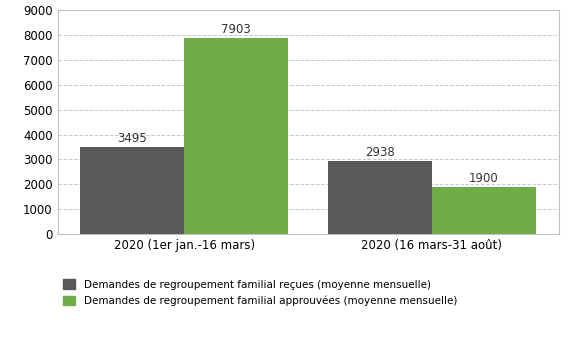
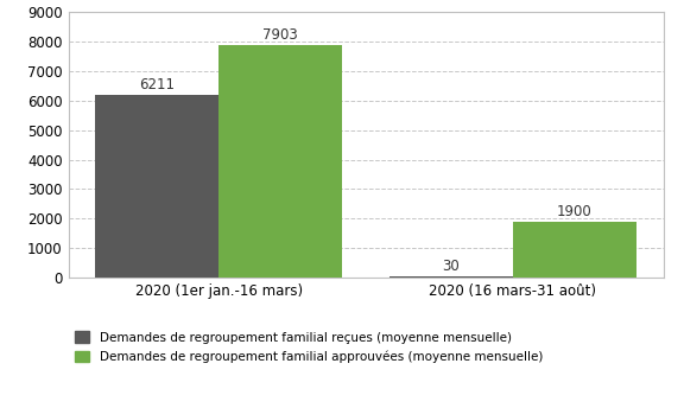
Demandes de regroupement familial reçues (moyenne mensuelle)/2020 (1er jan.-16 mars): 3495 -> 6211
Demandes de regroupement familial reçues (moyenne mensuelle)/2020 (16 mars-31 août): 2938 -> 30
